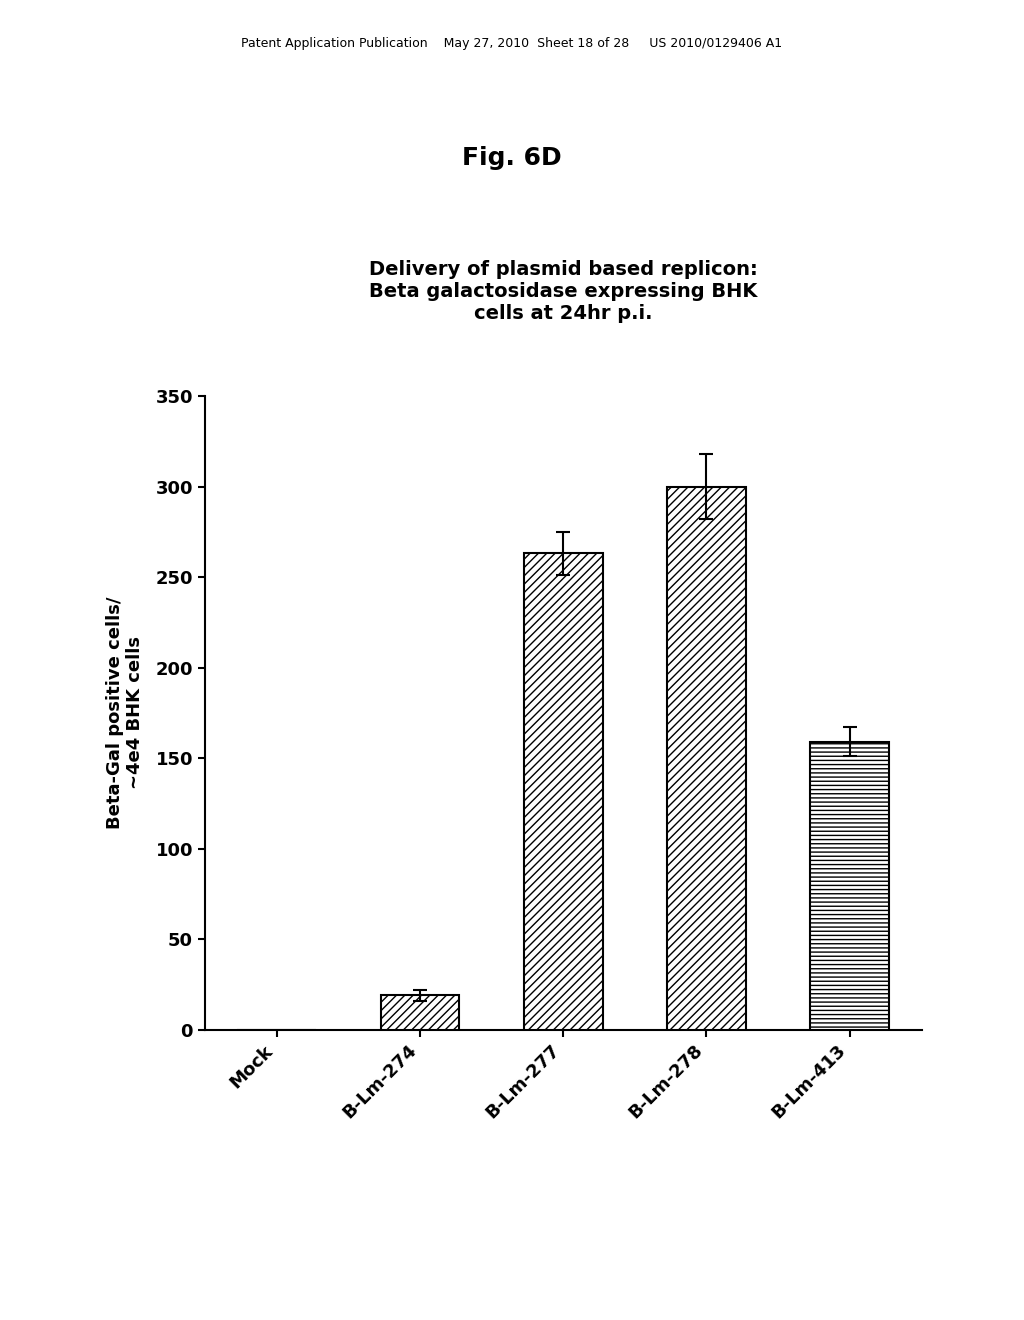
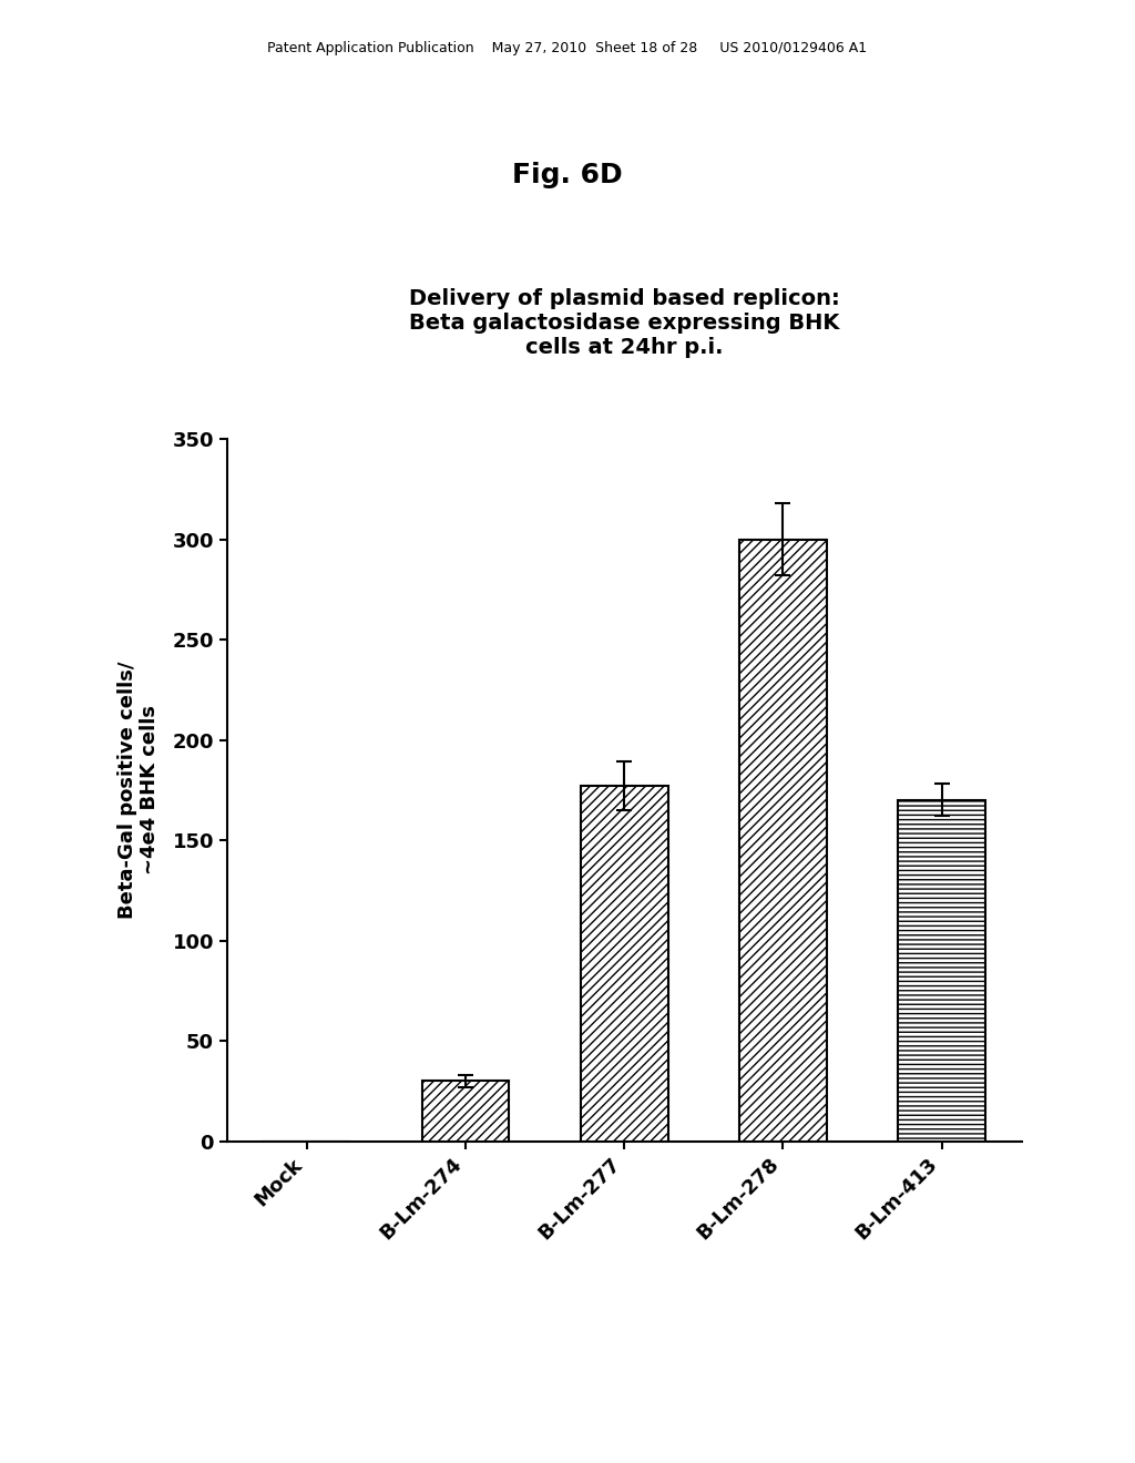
B-Lm-274: 19 -> 30
B-Lm-277: 263 -> 177
B-Lm-413: 159 -> 170
